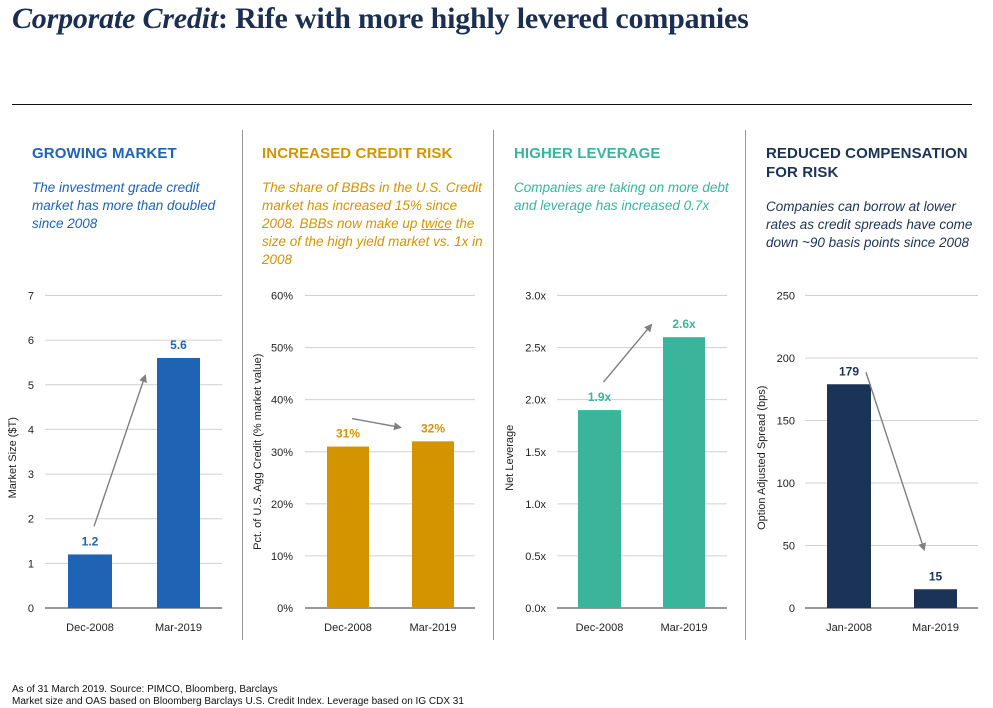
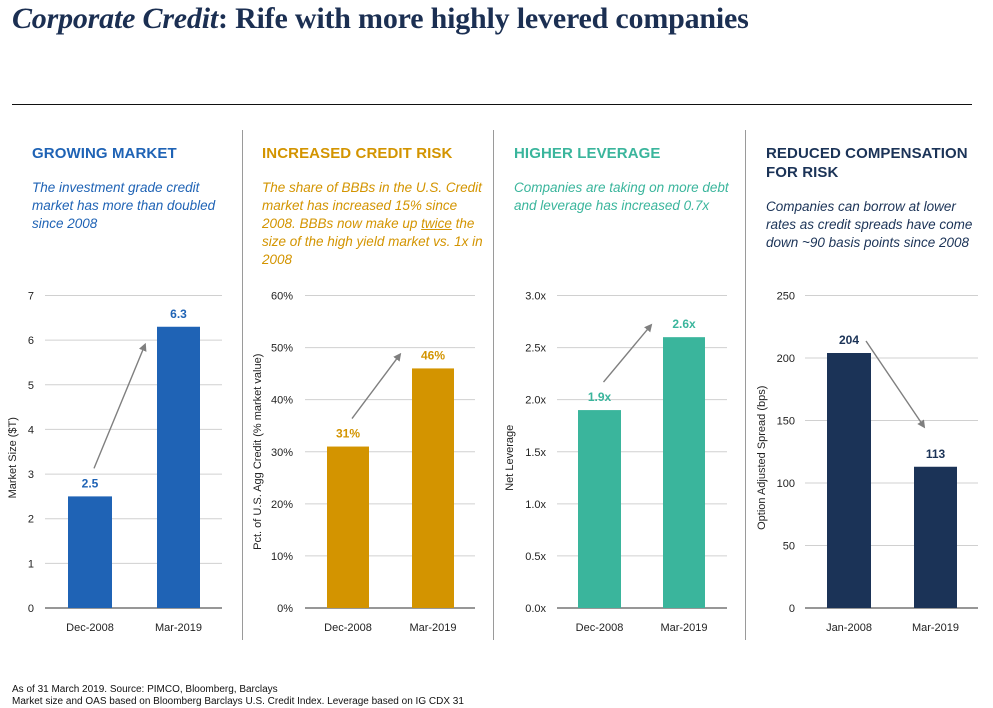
GROWING MARKET/Dec-2008: 1.2 -> 2.5
GROWING MARKET/Mar-2019: 5.6 -> 6.3
INCREASED CREDIT RISK/Mar-2019: 32% -> 46%
REDUCED COMPENSATION FOR RISK/Jan-2008: 179 -> 204
REDUCED COMPENSATION FOR RISK/Mar-2019: 15 -> 113
